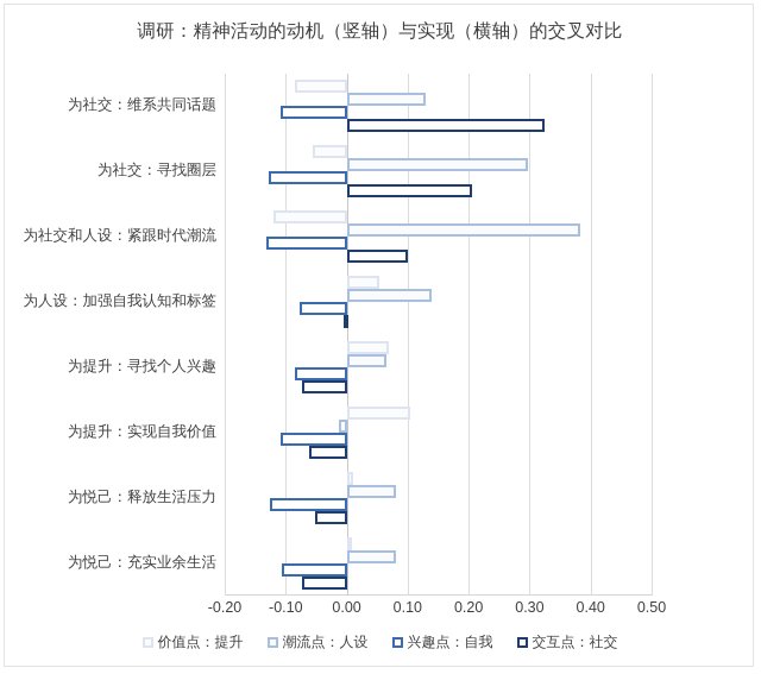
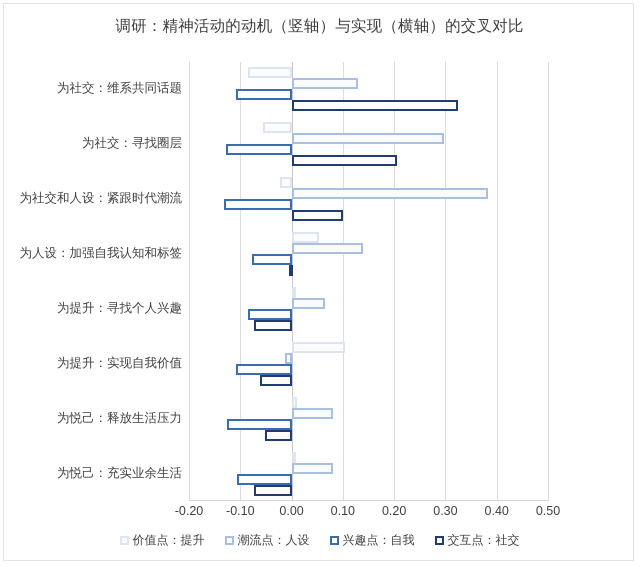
价值点：提升/为社交和人设：紧跟时代潮流: -0.12 -> -0.02
价值点：提升/为提升：寻找个人兴趣: 0.07 -> 0.01
